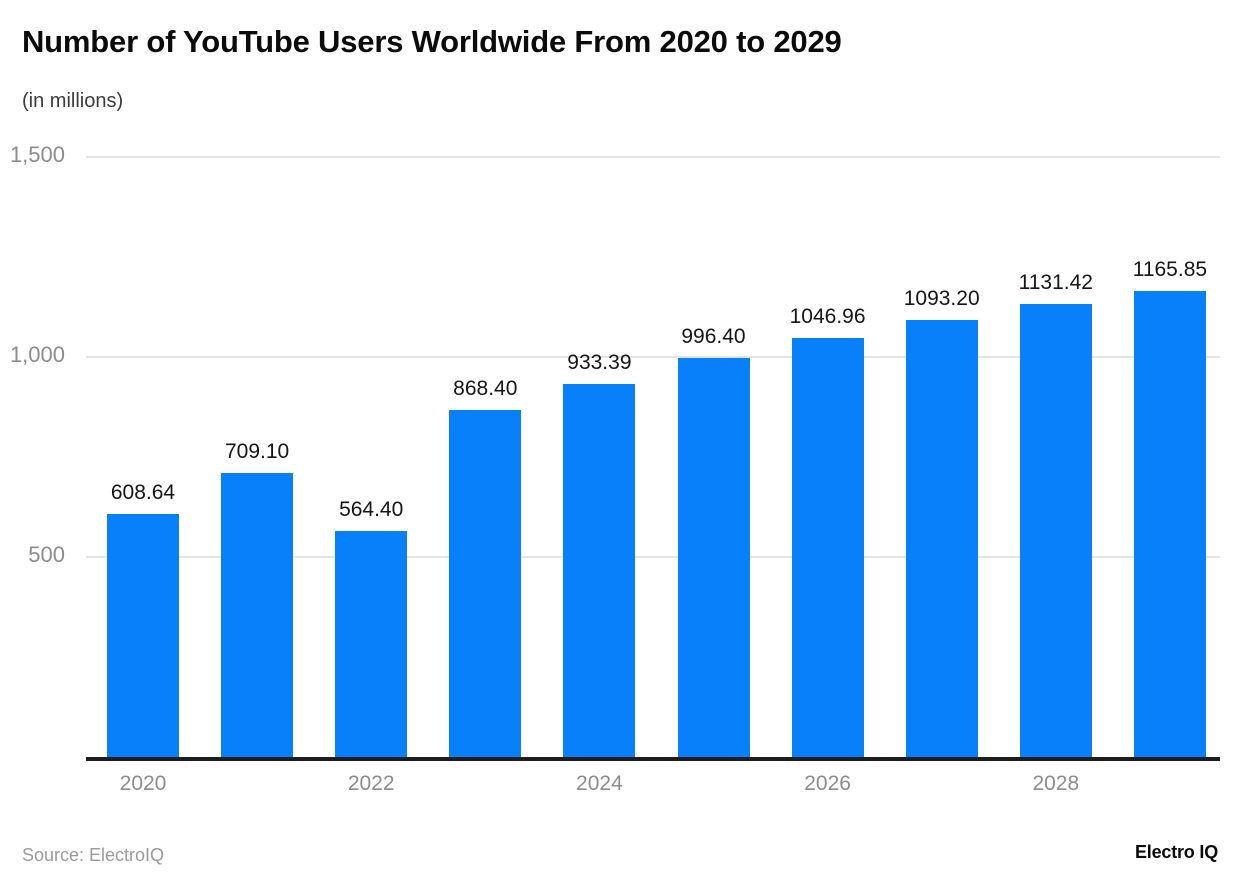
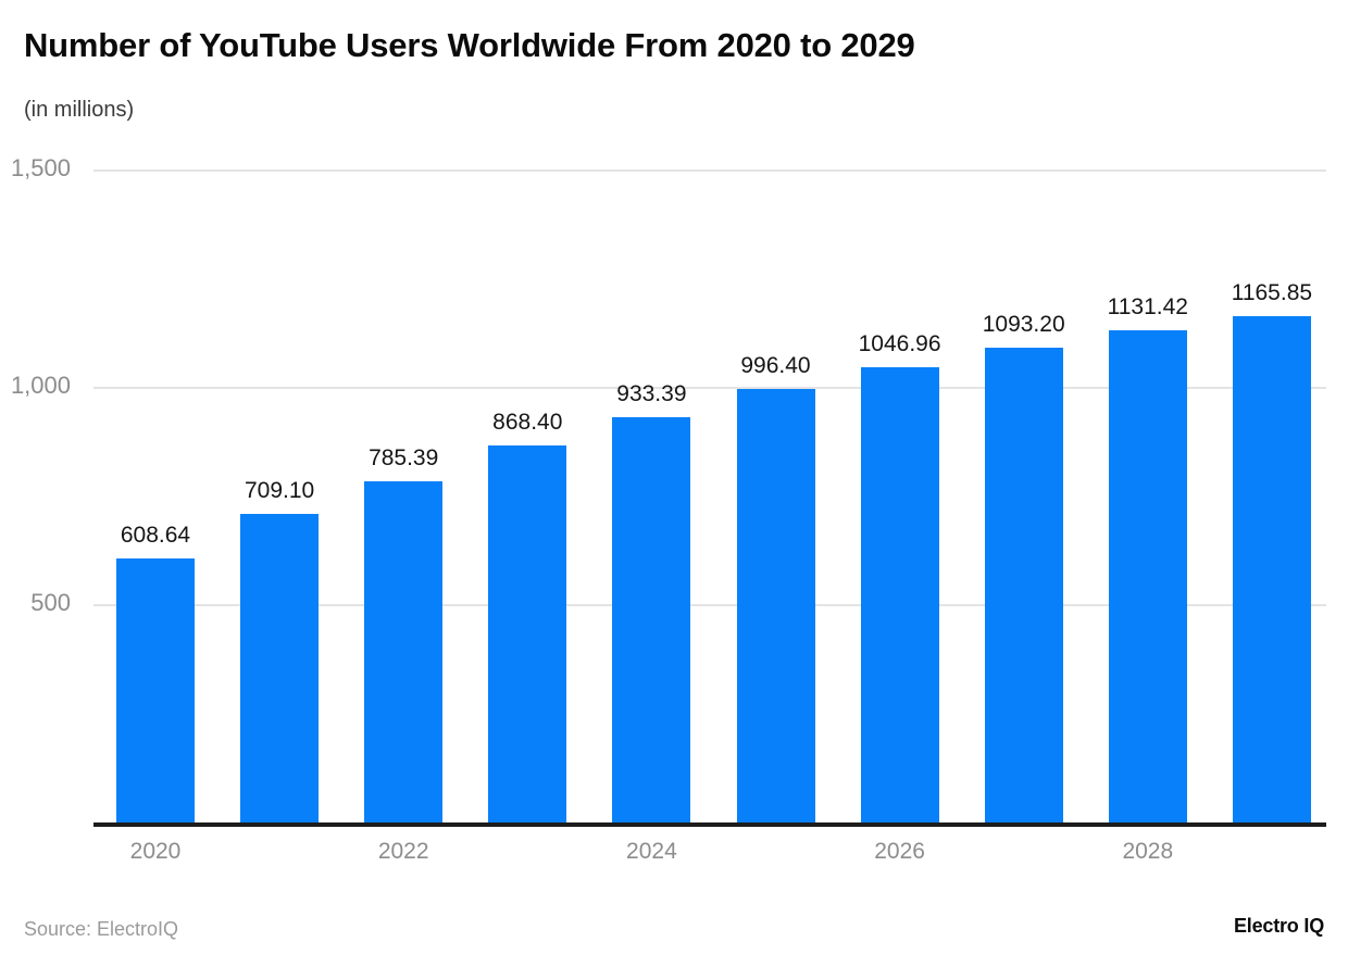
2022: 564.40 -> 785.39
